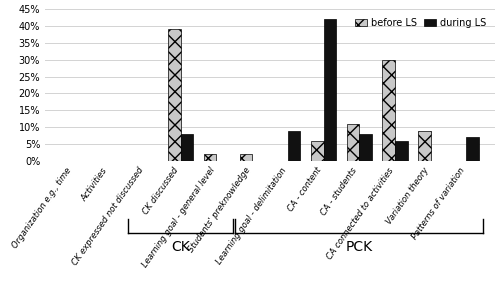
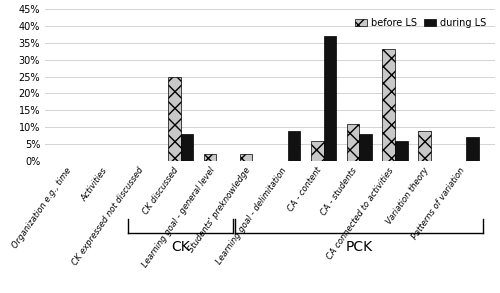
before LS/CK discussed: 39% -> 25%
during LS/CA - content: 42% -> 37%
before LS/CA connected to activities: 30% -> 33%
